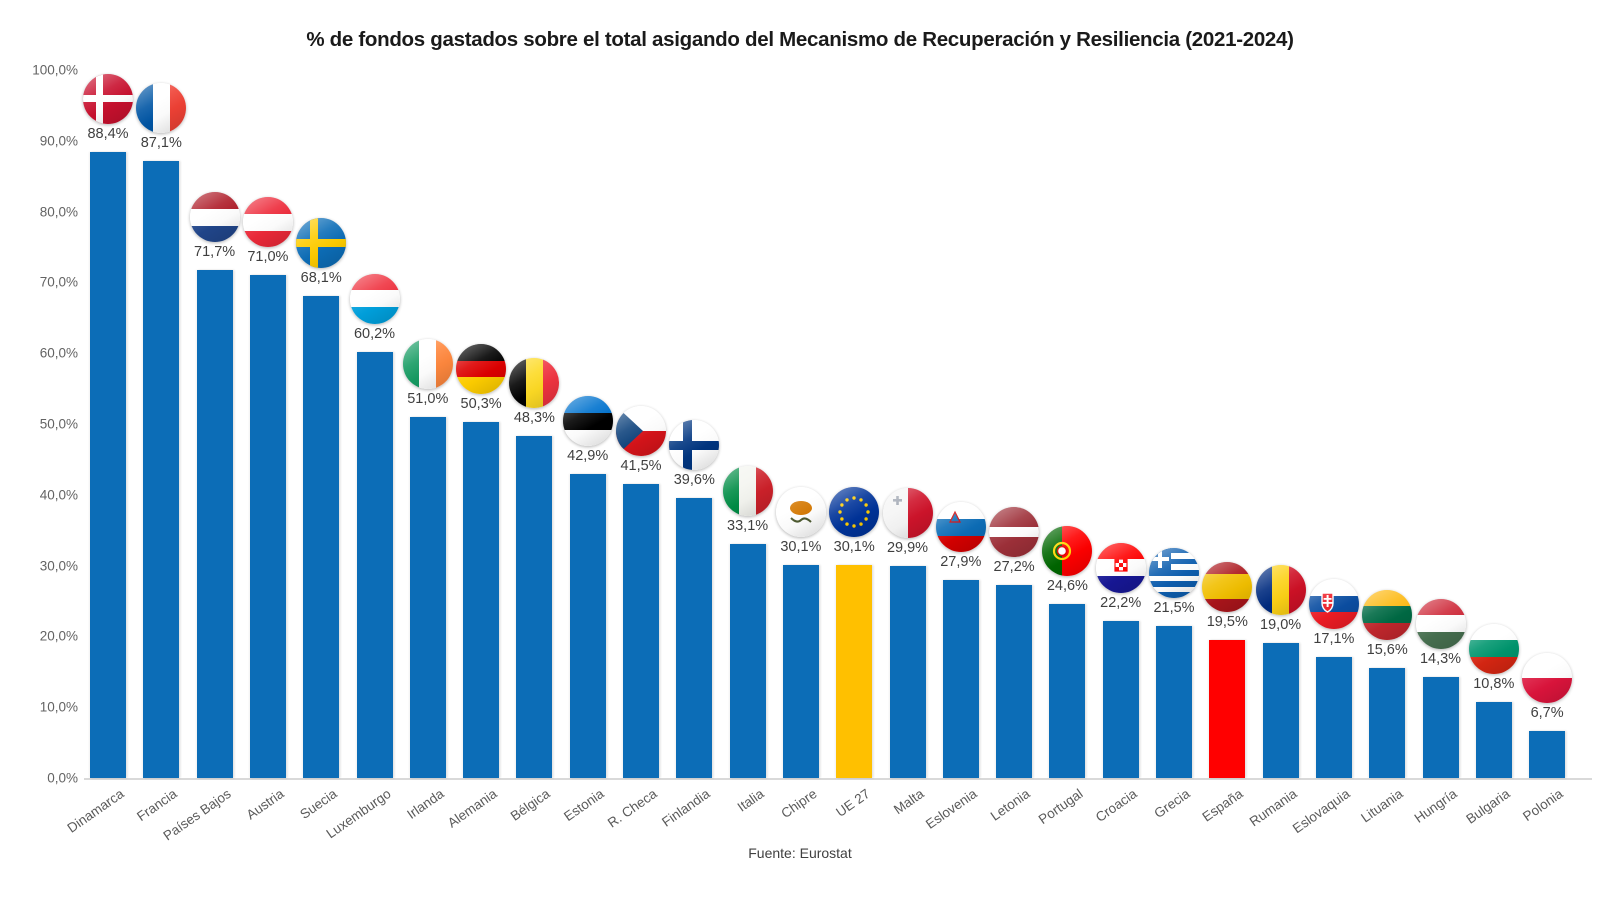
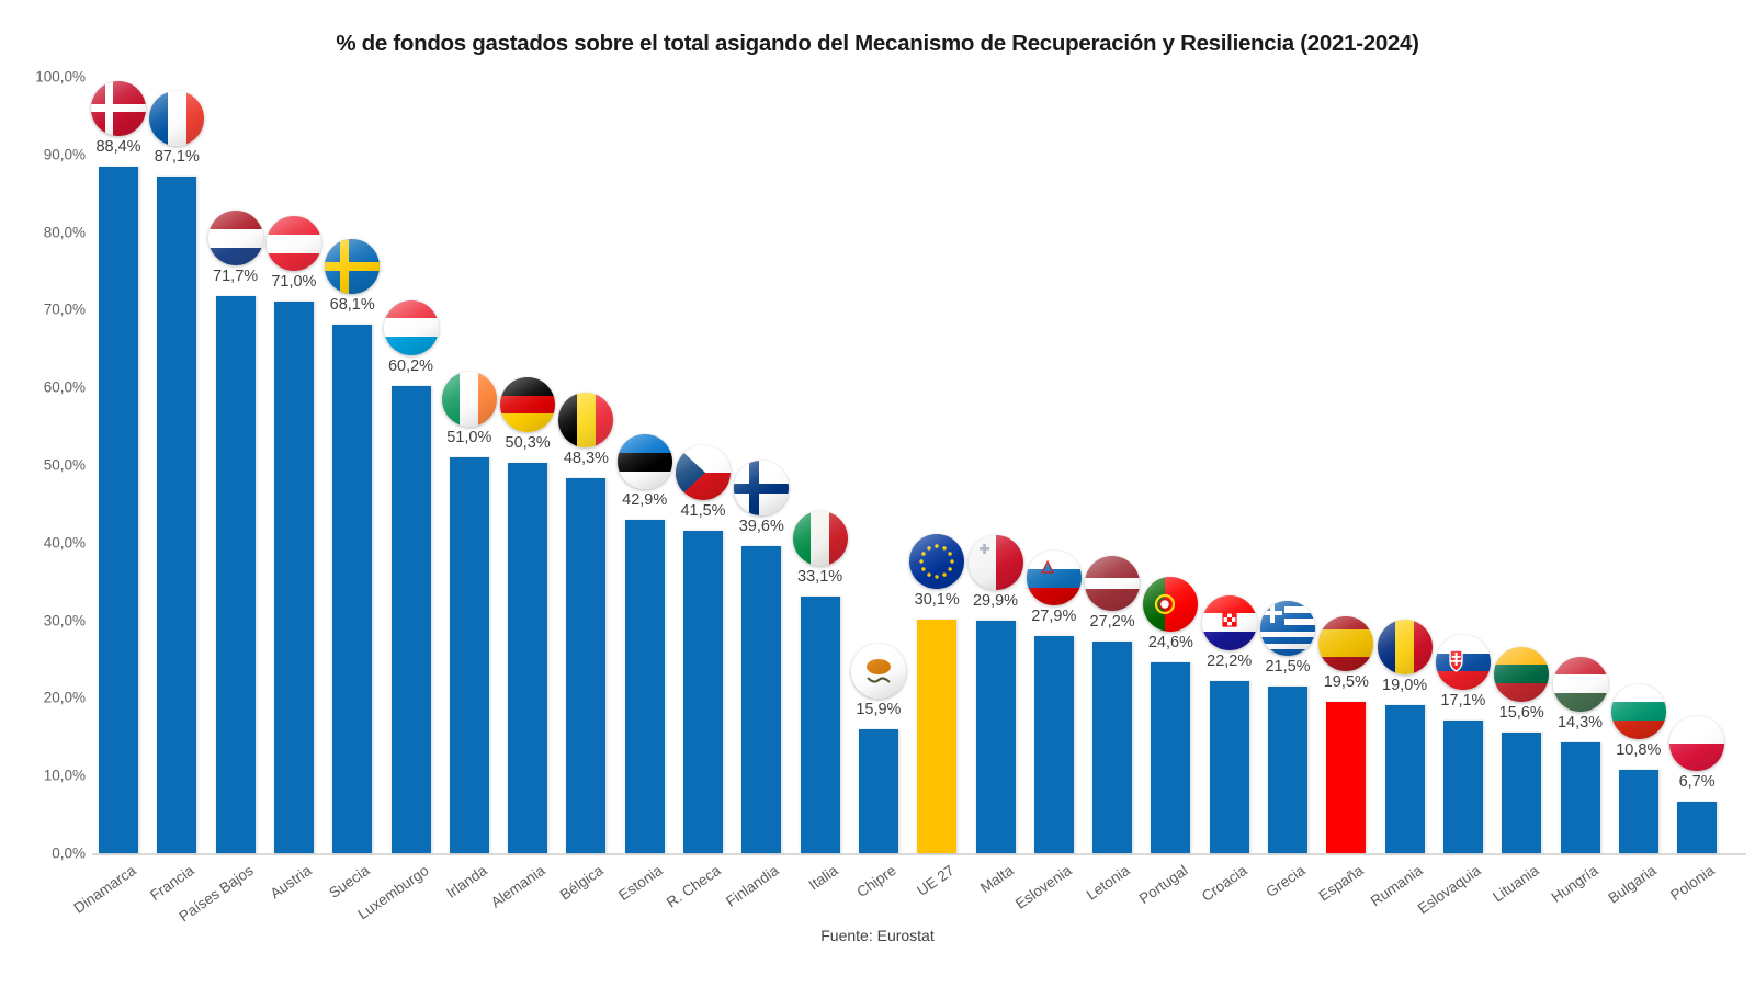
Chipre: 30,1% -> 15,9%
